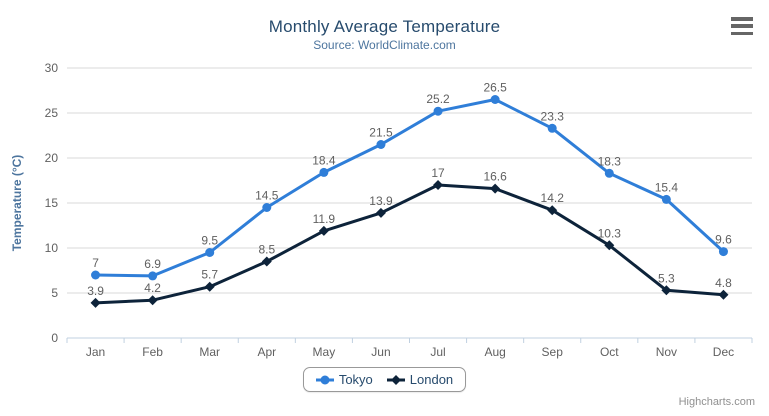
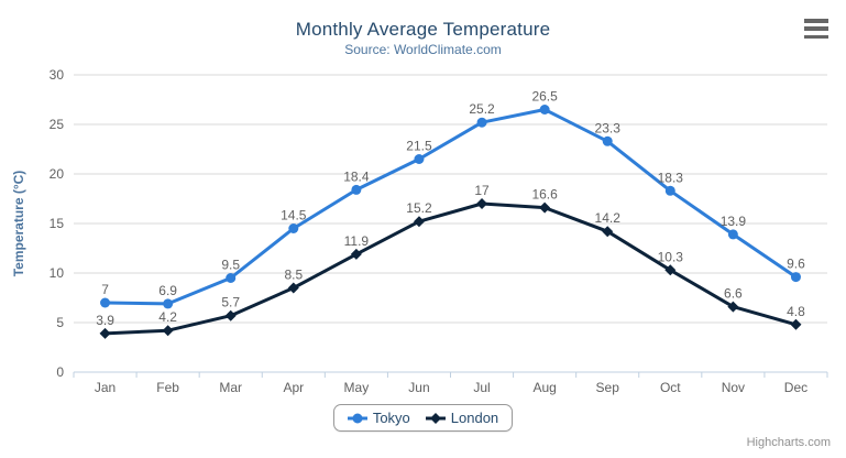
London/Jun: 13.9 -> 15.2
Tokyo/Nov: 15.4 -> 13.9
London/Nov: 5.3 -> 6.6
